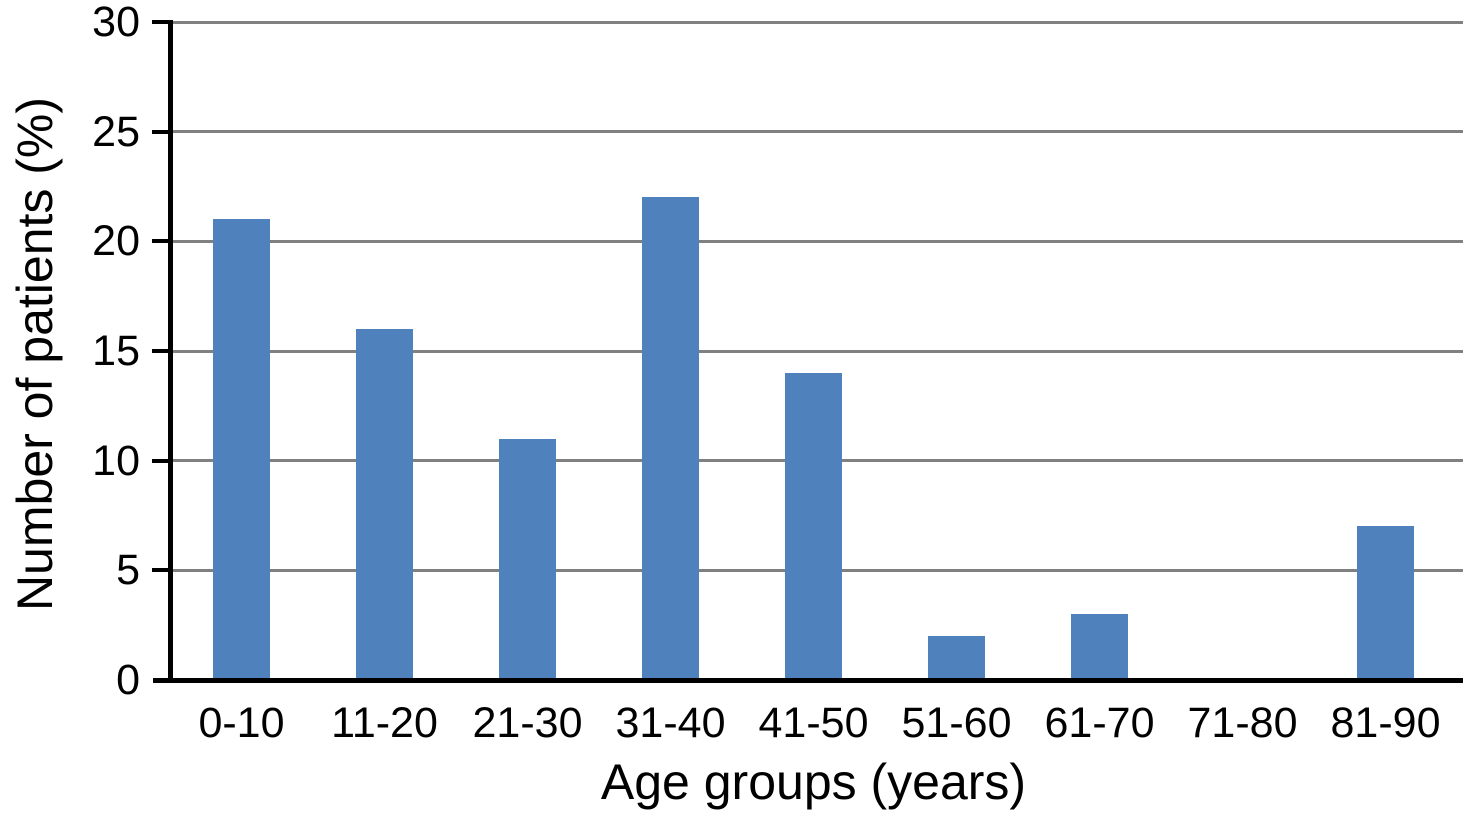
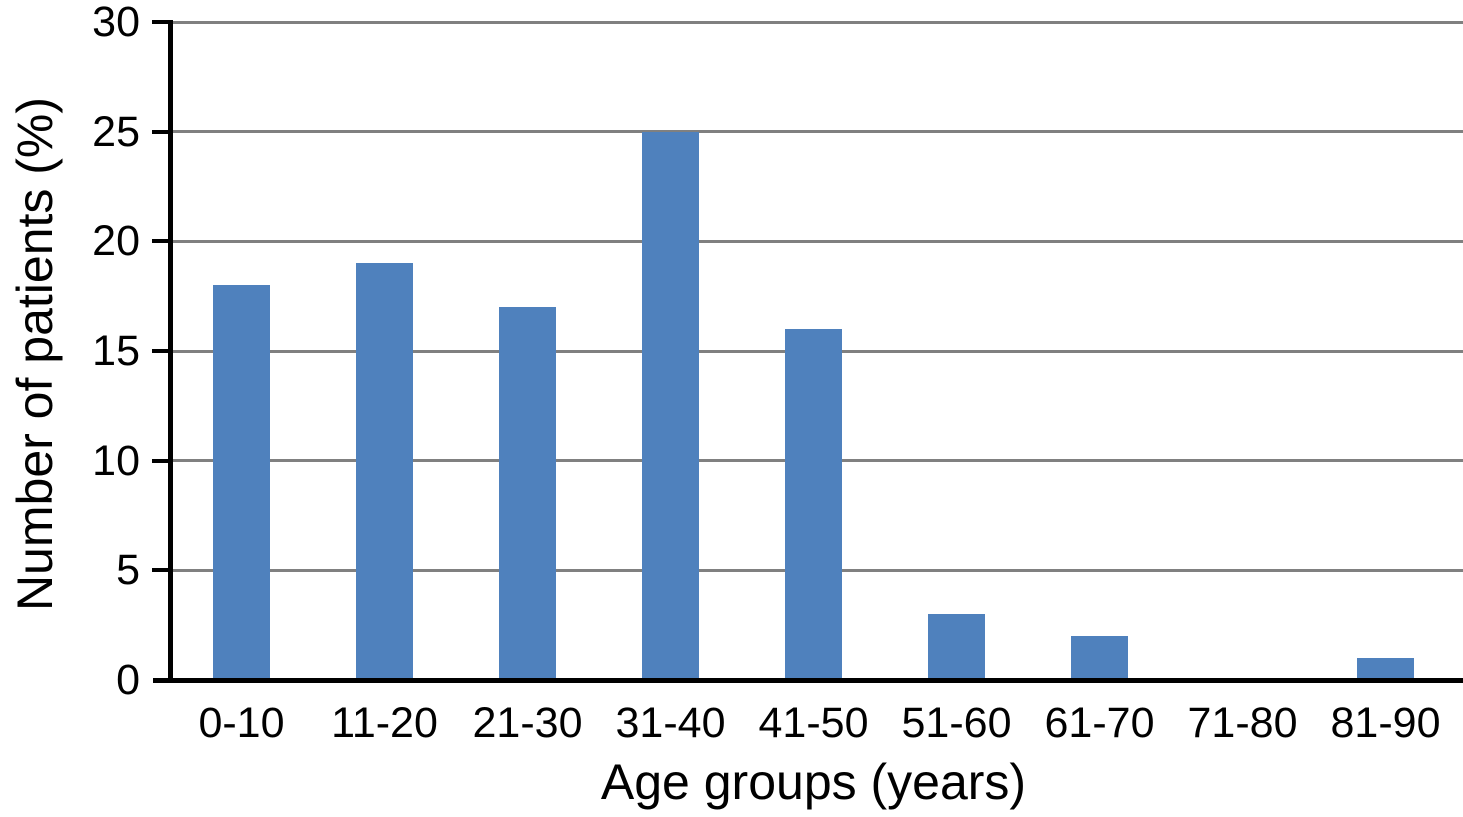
0-10: 21 -> 18
11-20: 16 -> 19
21-30: 11 -> 17
31-40: 22 -> 25
41-50: 14 -> 16
51-60: 2 -> 3
61-70: 3 -> 2
81-90: 7 -> 1
